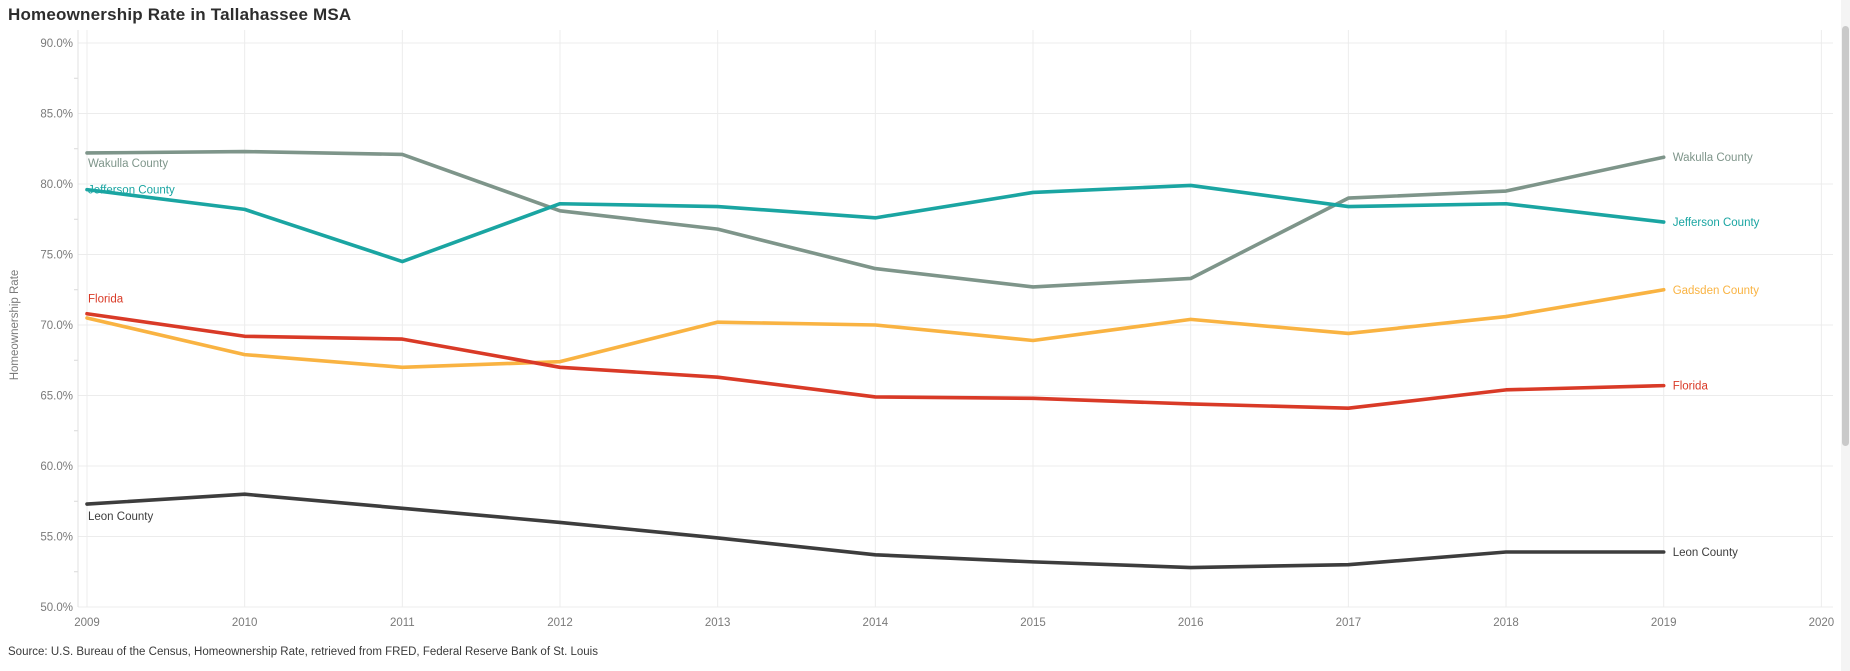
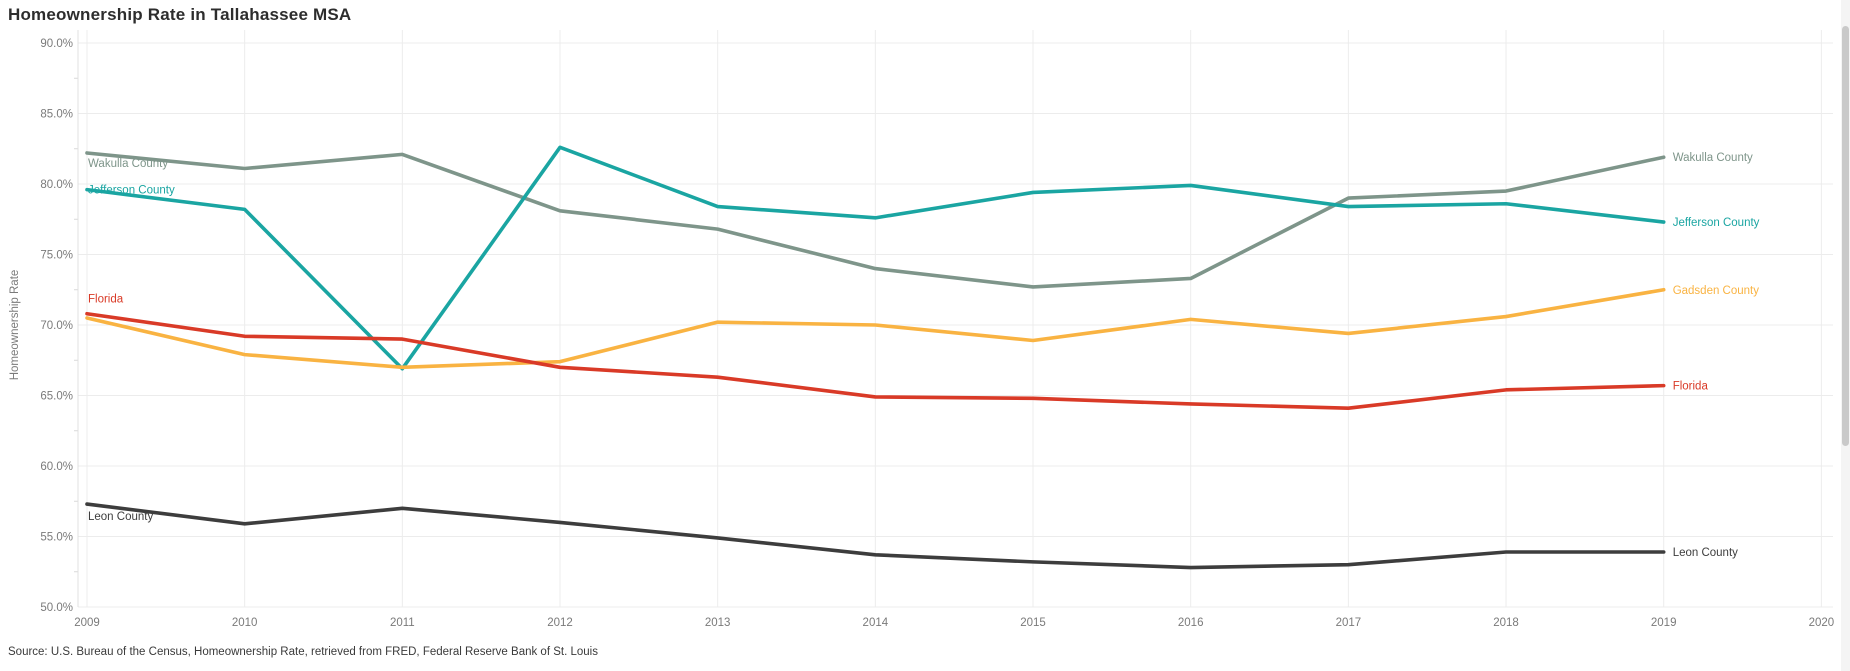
Wakulla County/2010: 82.3% -> 81.1%
Leon County/2010: 58.0% -> 55.9%
Jefferson County/2011: 74.5% -> 66.9%
Jefferson County/2012: 78.6% -> 82.6%
